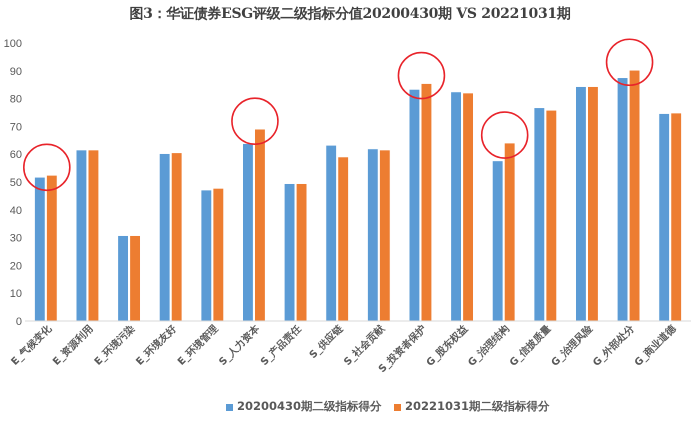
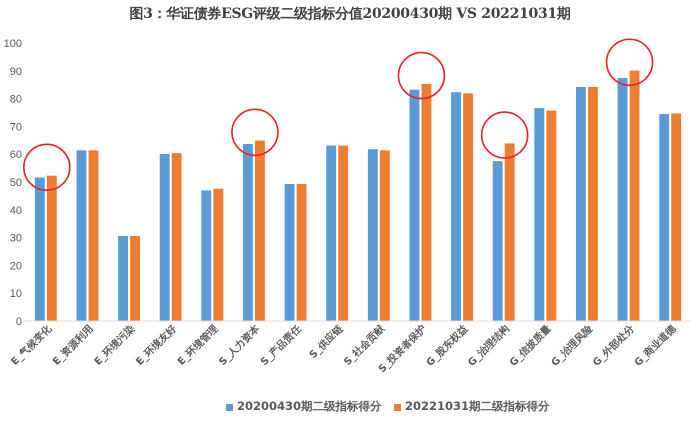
20221031期二级指标得分/S_人力资本: 69 -> 65
20221031期二级指标得分/S_供应链: 59 -> 63
